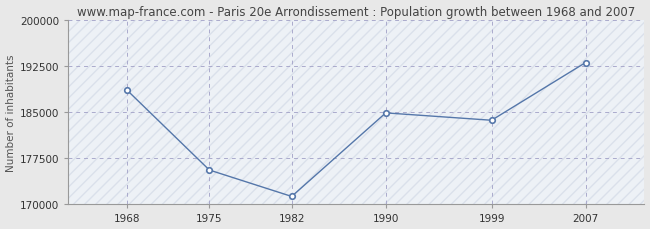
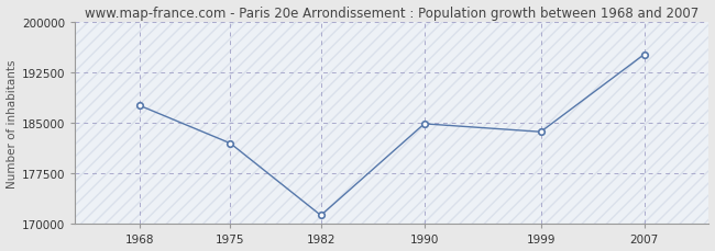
1968: 188600 -> 187600
1975: 175600 -> 182000
2007: 193100 -> 195200
